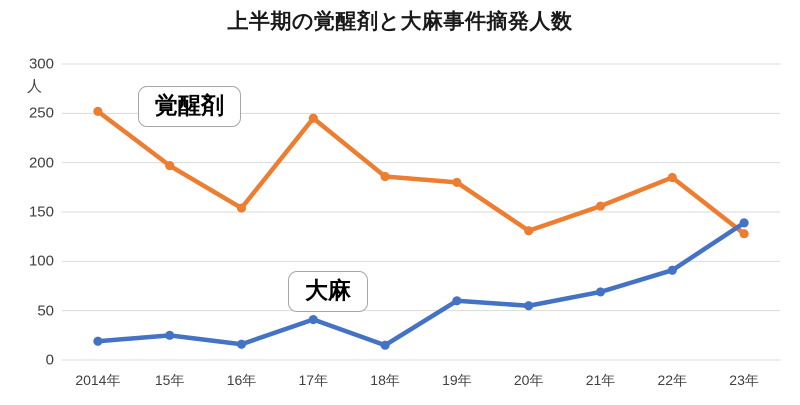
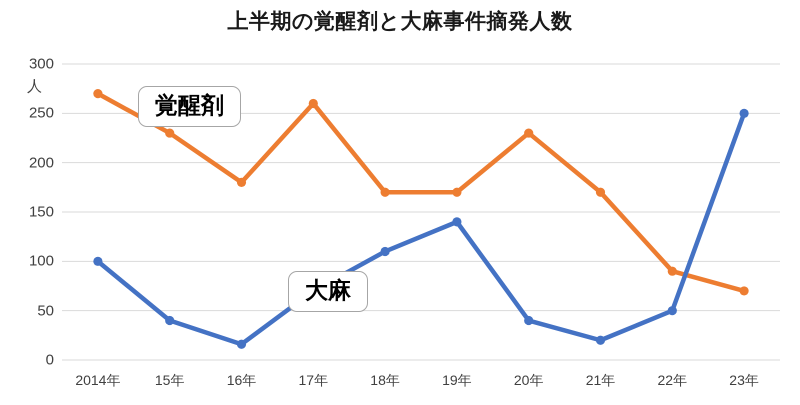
覚醒剤/2014年: 250 -> 270
大麻/2014年: 20 -> 100
覚醒剤/15年: 200 -> 230
大麻/15年: 20 -> 40
覚醒剤/16年: 150 -> 180
覚醒剤/17年: 240 -> 260
大麻/17年: 40 -> 70
覚醒剤/18年: 190 -> 170
大麻/18年: 20 -> 110
覚醒剤/19年: 180 -> 170
大麻/19年: 60 -> 140
覚醒剤/20年: 130 -> 230
大麻/20年: 60 -> 40
覚醒剤/21年: 160 -> 170
大麻/21年: 70 -> 20
覚醒剤/22年: 180 -> 90
大麻/22年: 90 -> 50
覚醒剤/23年: 130 -> 70
大麻/23年: 140 -> 250
